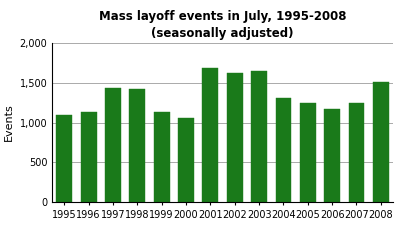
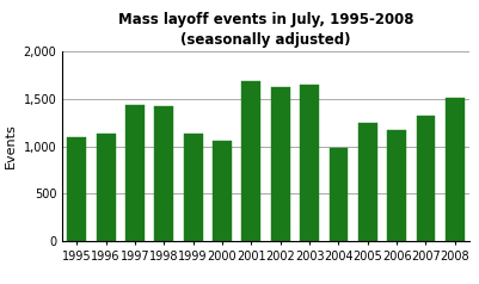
2004: 1,310 -> 980
2007: 1,240 -> 1,320
